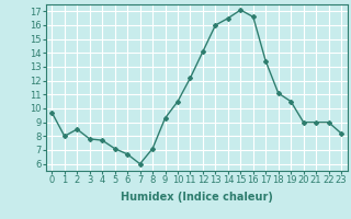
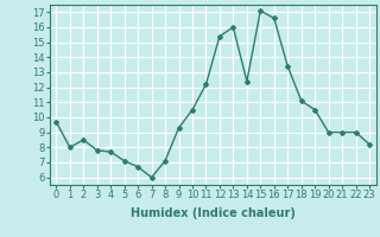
12: 14.1 -> 15.4
14: 16.5 -> 12.4
